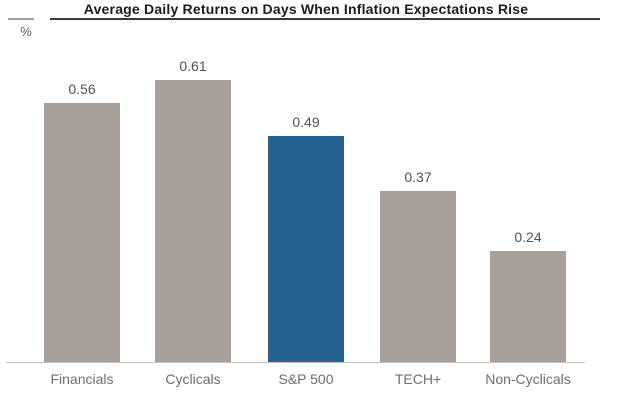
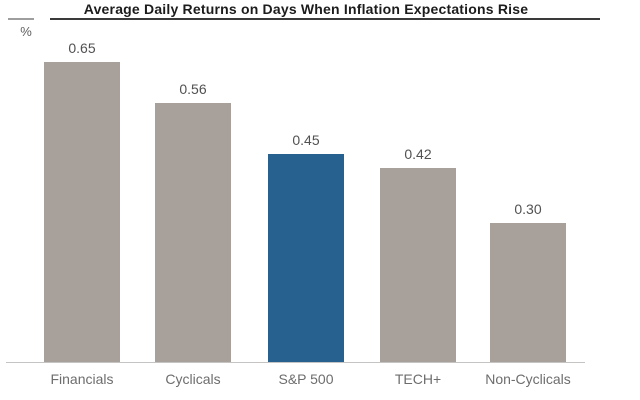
Financials: 0.56 -> 0.65
Cyclicals: 0.61 -> 0.56
S&P 500: 0.49 -> 0.45
TECH+: 0.37 -> 0.42
Non-Cyclicals: 0.24 -> 0.30
